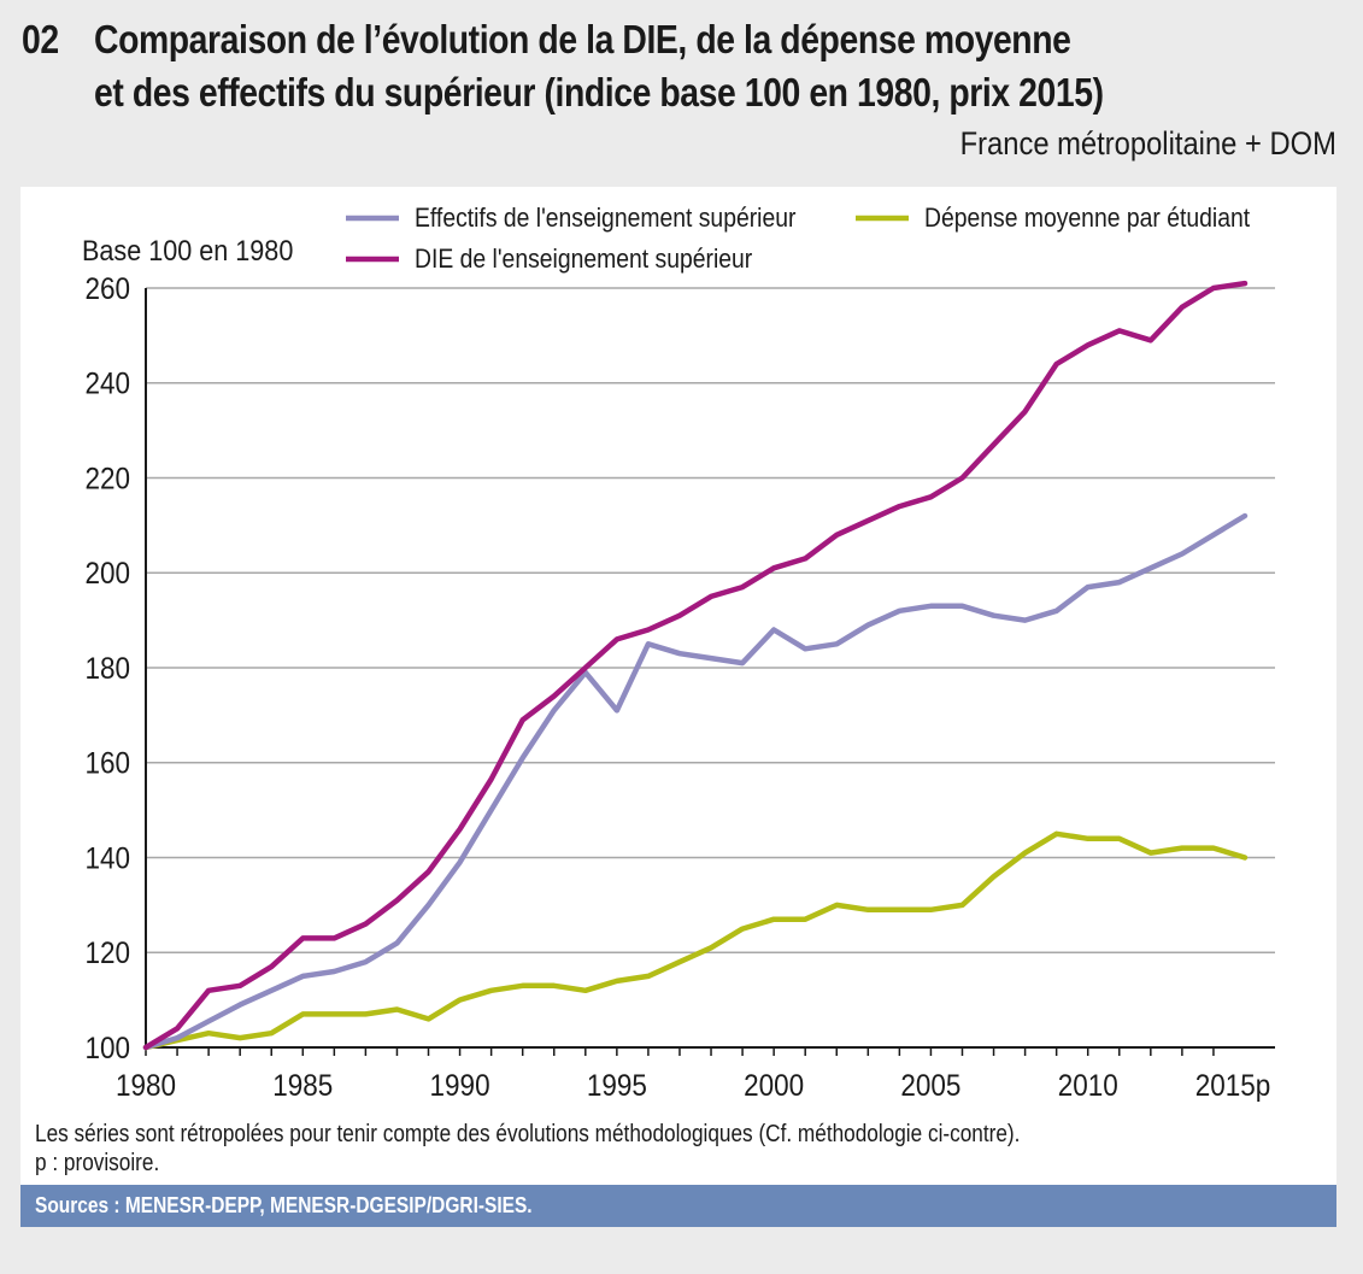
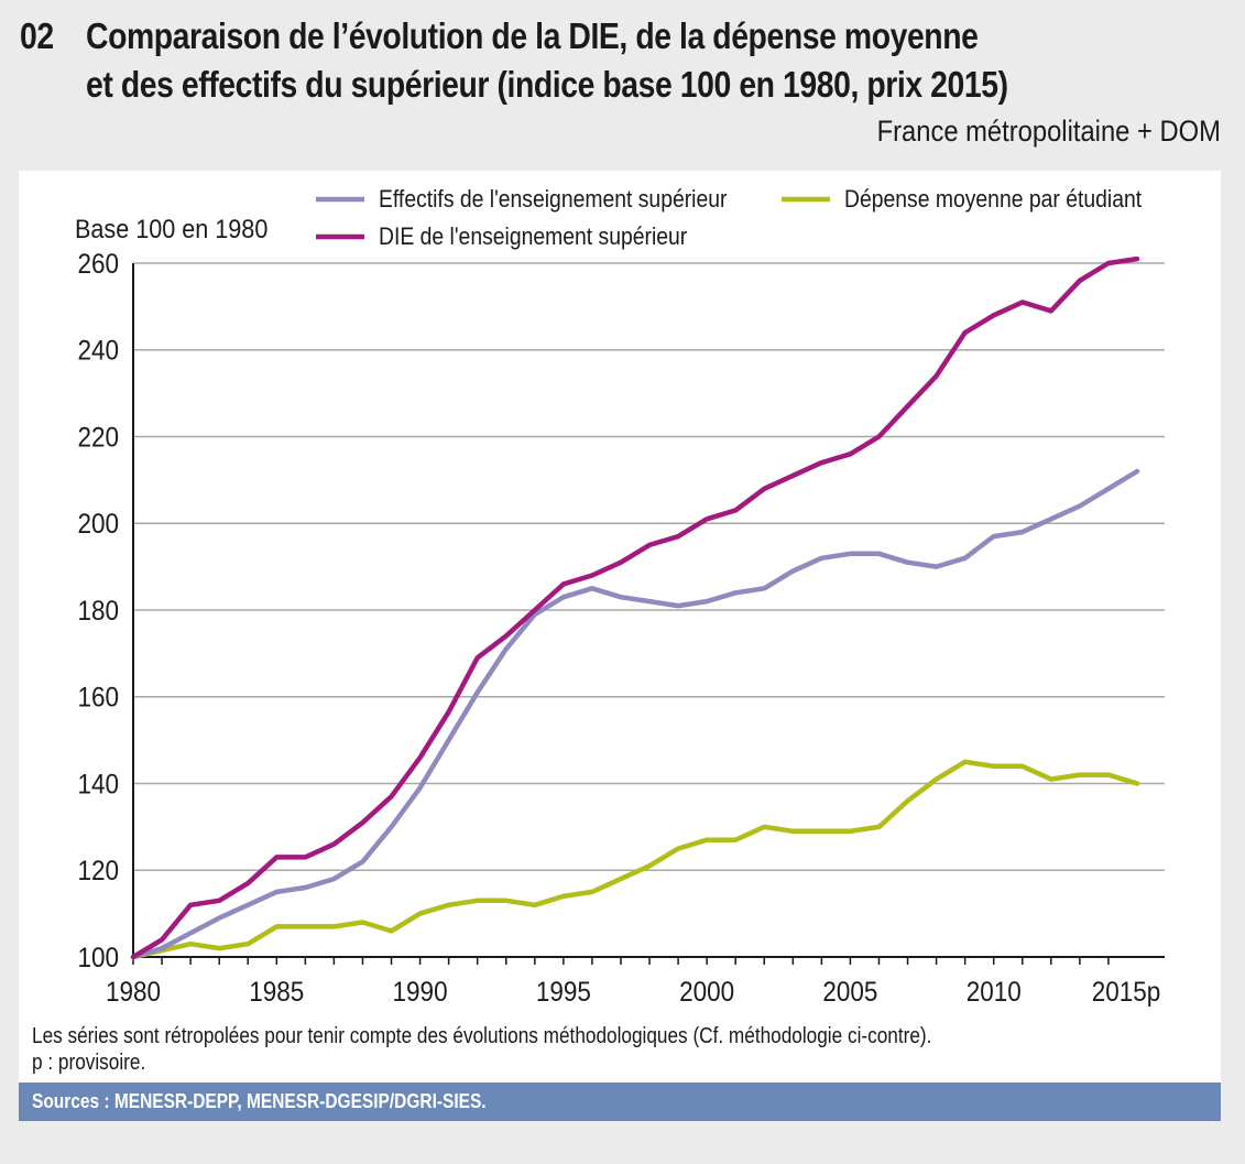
Effectifs de l'enseignement supérieur/1995: 171 -> 183
Effectifs de l'enseignement supérieur/2000: 188 -> 182
